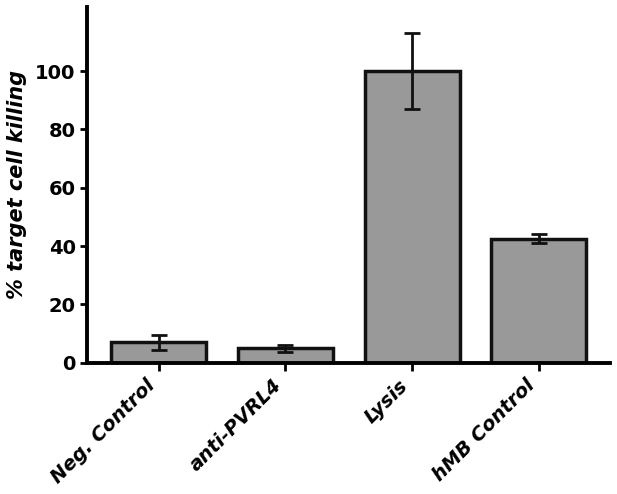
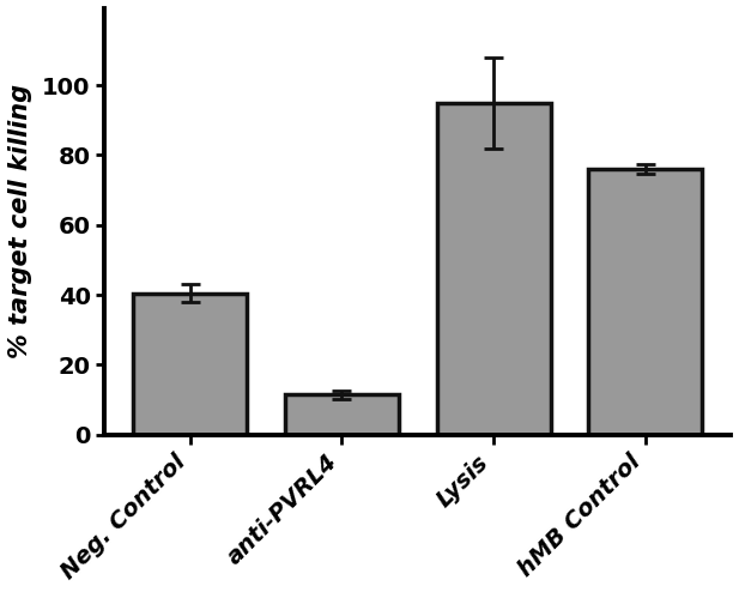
Neg. Control: 7.0 -> 40.5
anti-PVRL4: 5.0 -> 11.5
Lysis: 100.0 -> 95.0
hMB Control: 42.5 -> 76.0
